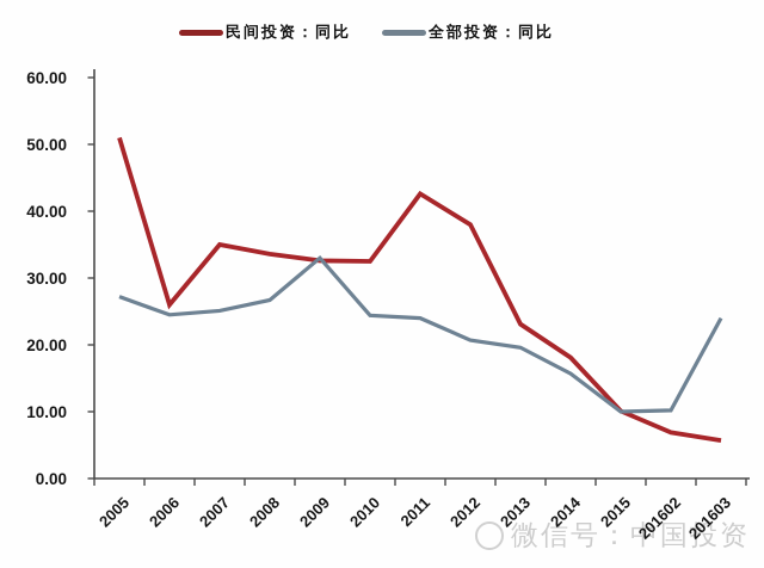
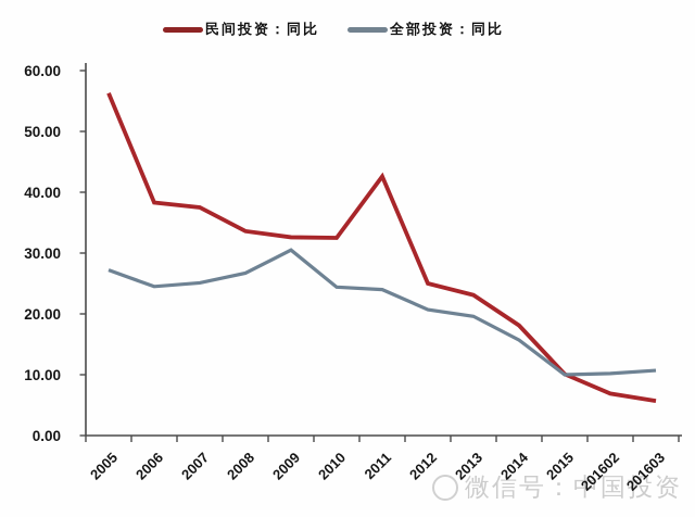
民间投资：同比/2005: 51 -> 56
民间投资：同比/2006: 26 -> 38
民间投资：同比/2007: 35 -> 38
全部投资：同比/2009: 33 -> 30
民间投资：同比/2012: 38 -> 25
全部投资：同比/201603: 24 -> 11
